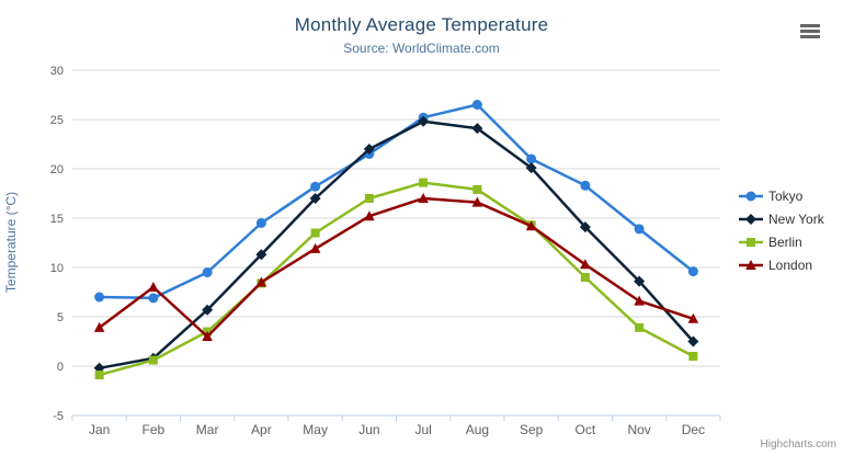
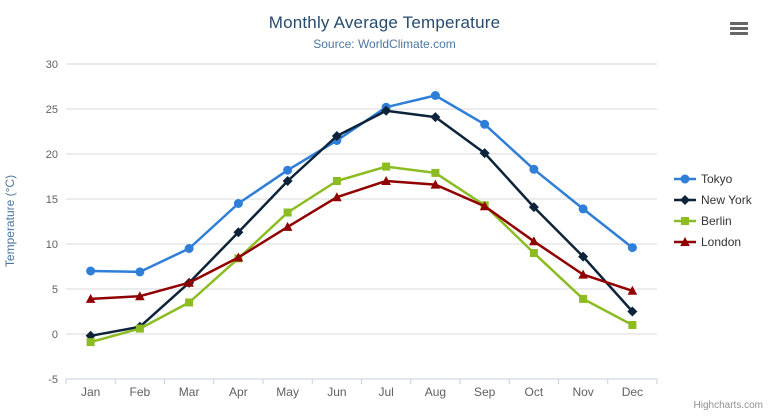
London/Feb: 8 -> 4
London/Mar: 3 -> 6
Tokyo/Sep: 21 -> 23
